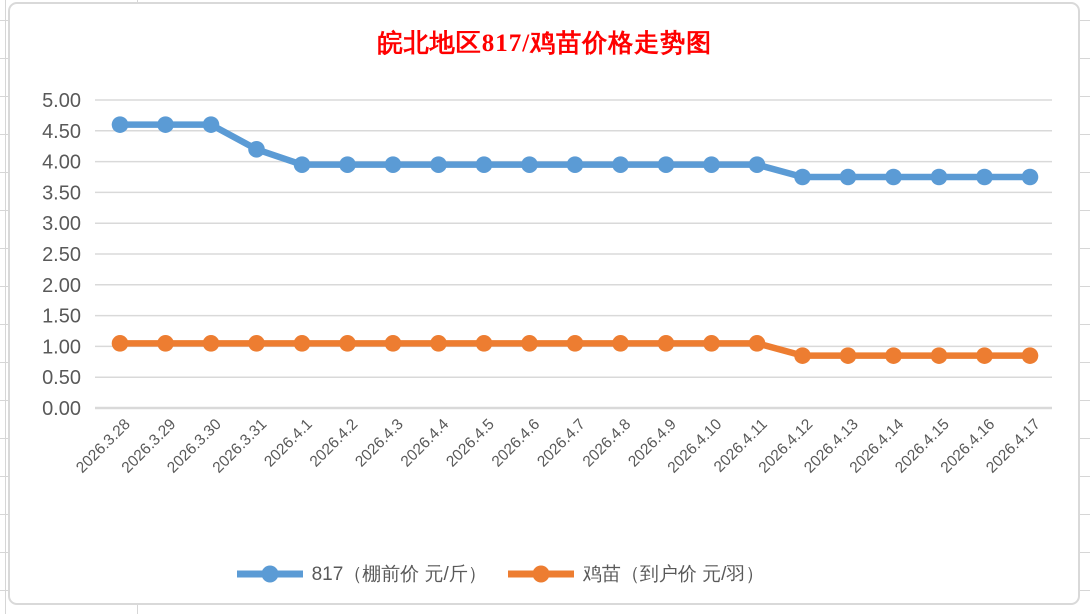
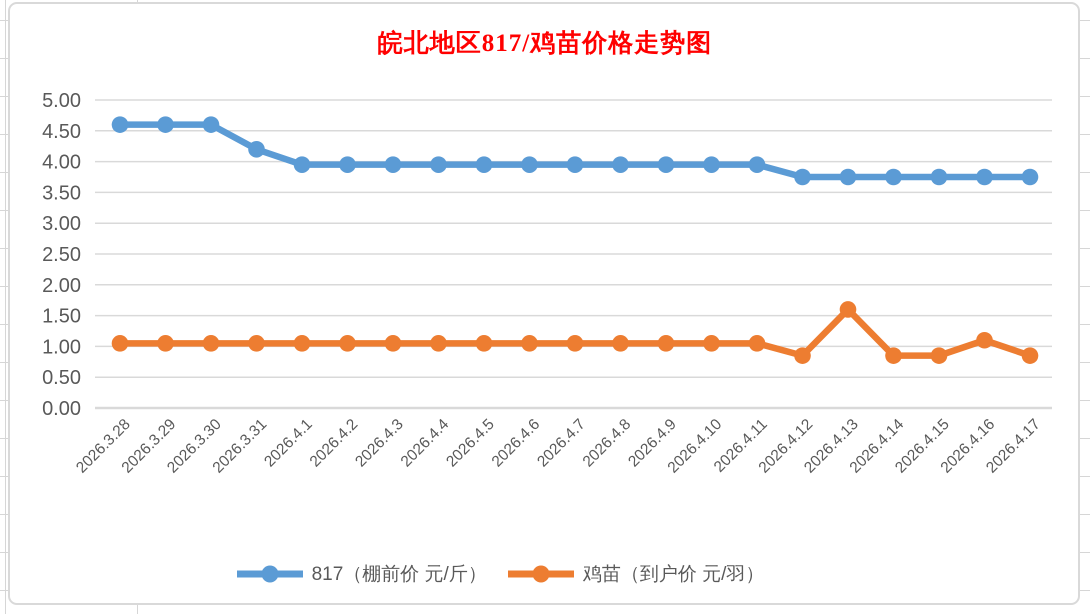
鸡苗（到户价 元/羽）/2026.4.13: 0.8 -> 1.6
鸡苗（到户价 元/羽）/2026.4.16: 0.8 -> 1.1
